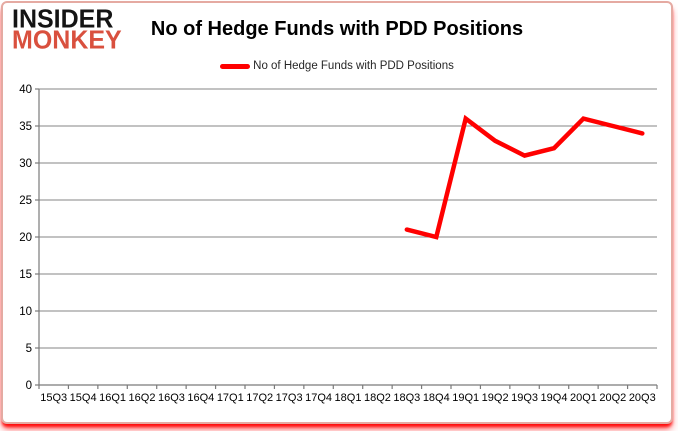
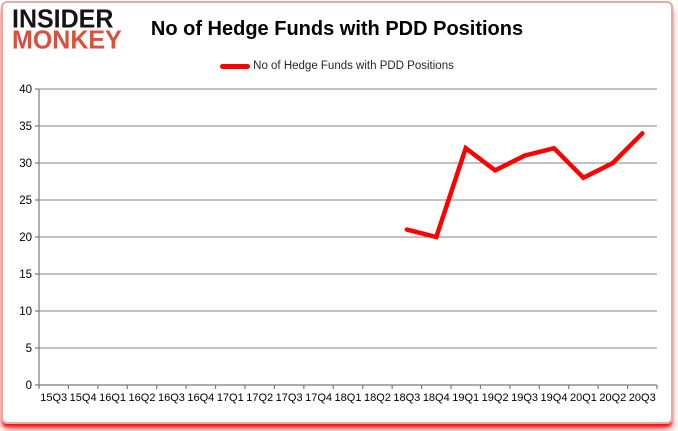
19Q1: 36 -> 32
19Q2: 33 -> 29
20Q1: 36 -> 28
20Q2: 35 -> 30
